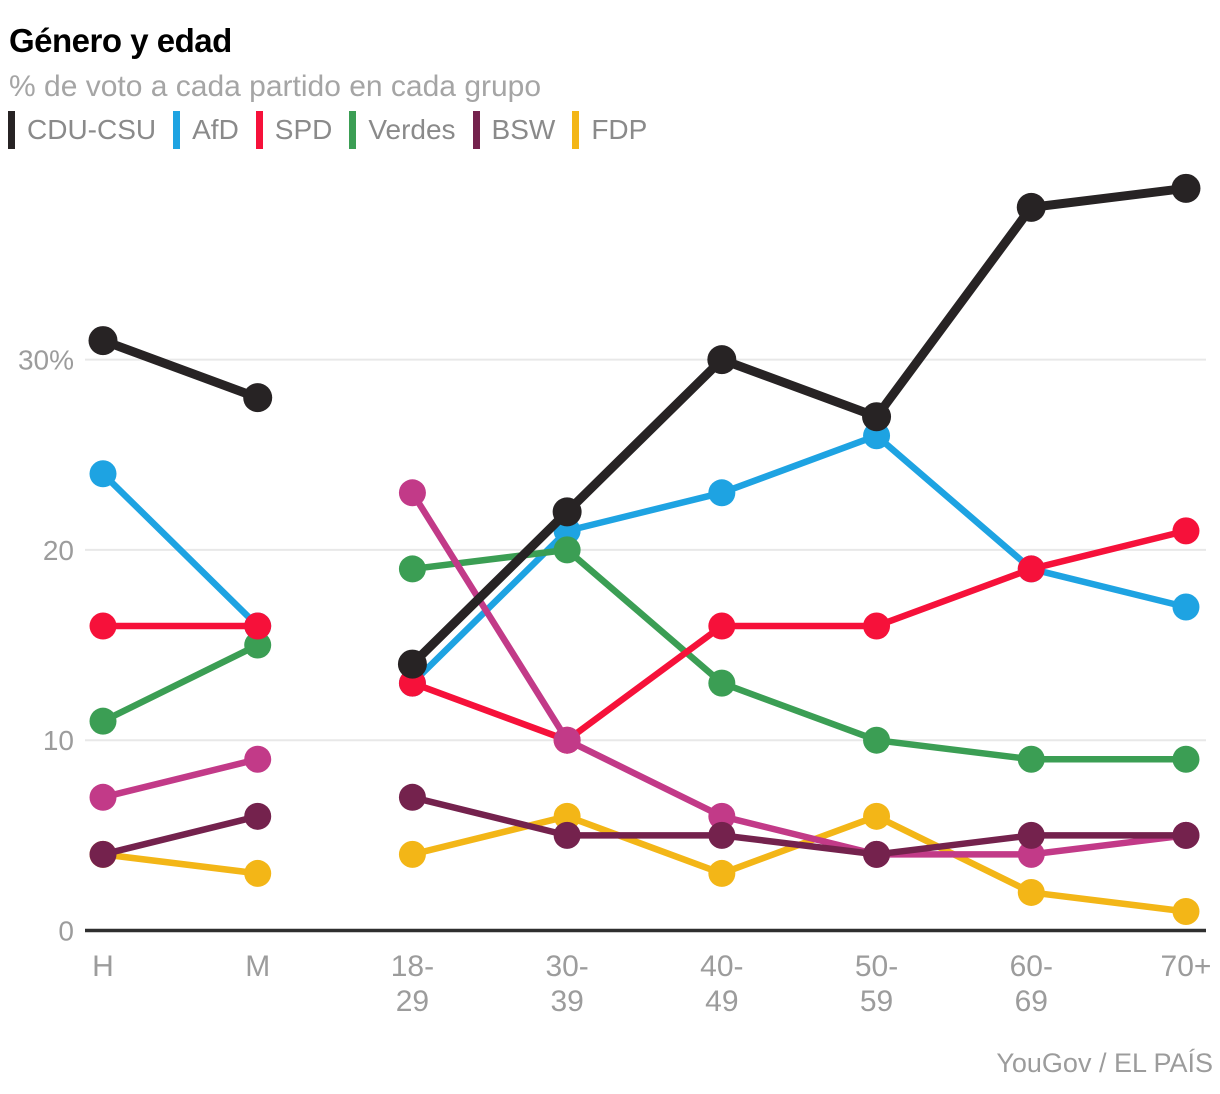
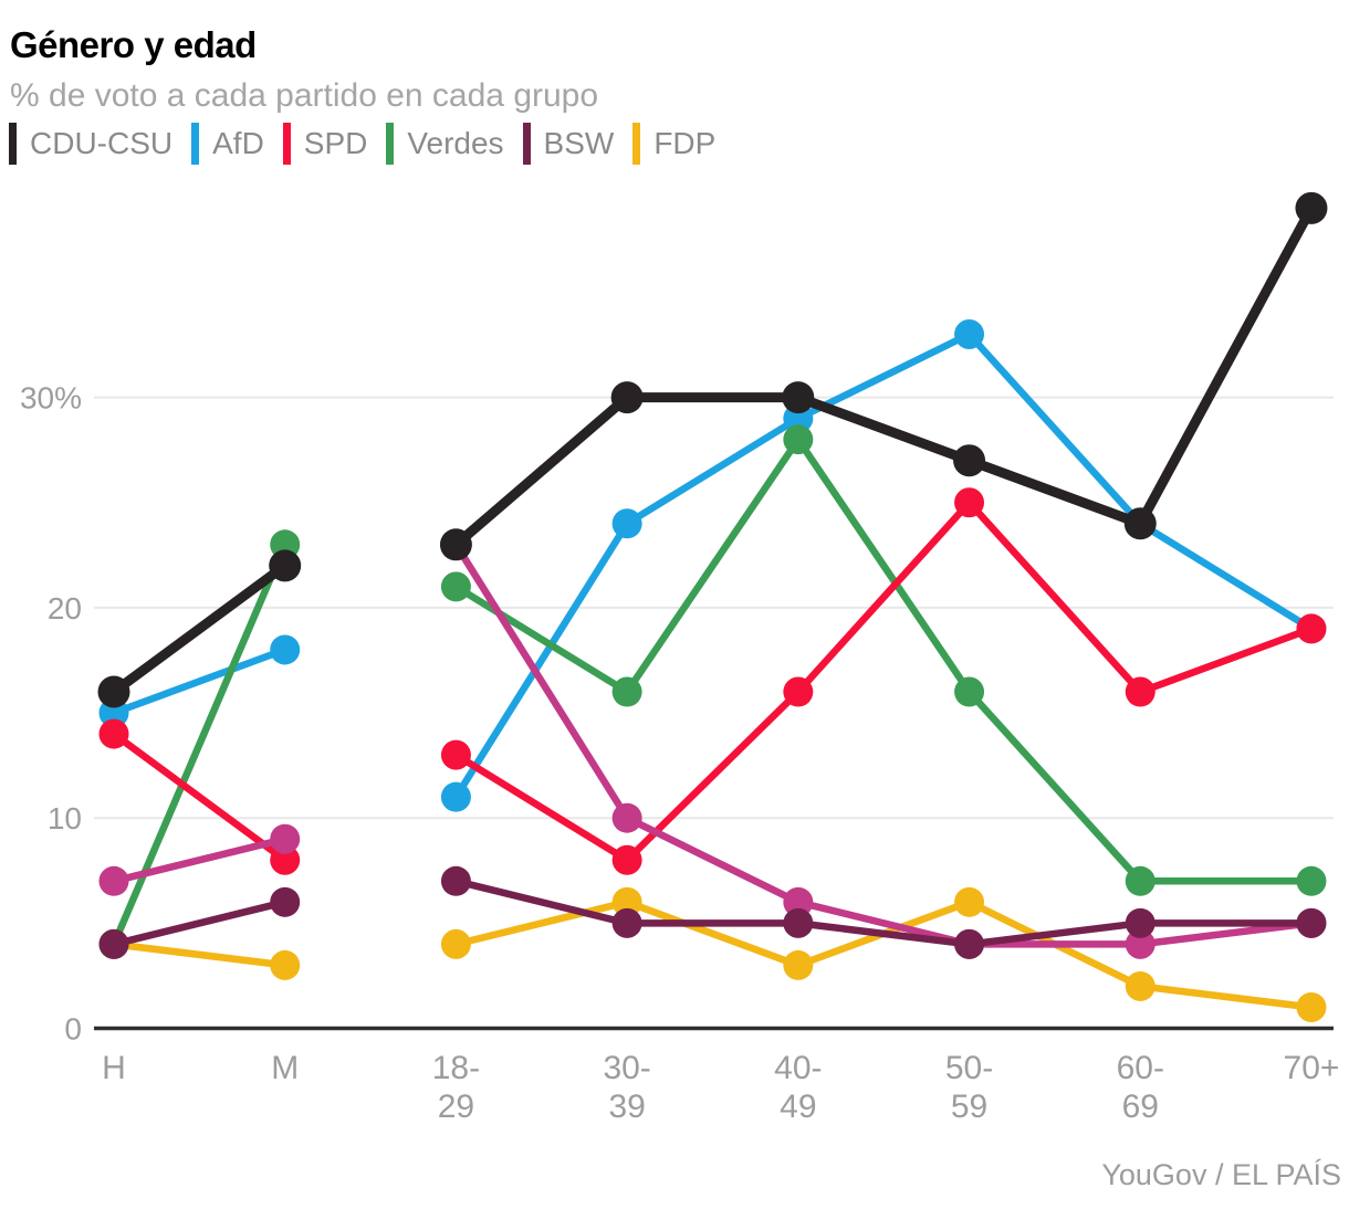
AfD/H: 24% -> 15%
Verdes/H: 11% -> 4%
SPD/H: 16% -> 14%
CDU-CSU/H: 31% -> 16%
AfD/M: 16% -> 18%
Verdes/M: 15% -> 23%
SPD/M: 16% -> 8%
CDU-CSU/M: 28% -> 22%
AfD/18-29: 13% -> 11%
Verdes/18-29: 19% -> 21%
CDU-CSU/18-29: 14% -> 23%
AfD/30-39: 21% -> 24%
Verdes/30-39: 20% -> 16%
SPD/30-39: 10% -> 8%
CDU-CSU/30-39: 22% -> 30%
AfD/40-49: 23% -> 29%
Verdes/40-49: 13% -> 28%
AfD/50-59: 26% -> 33%
Verdes/50-59: 10% -> 16%
SPD/50-59: 16% -> 25%
AfD/60-69: 19% -> 24%
Verdes/60-69: 9% -> 7%
SPD/60-69: 19% -> 16%
CDU-CSU/60-69: 38% -> 24%
AfD/70+: 17% -> 19%
Verdes/70+: 9% -> 7%
SPD/70+: 21% -> 19%
